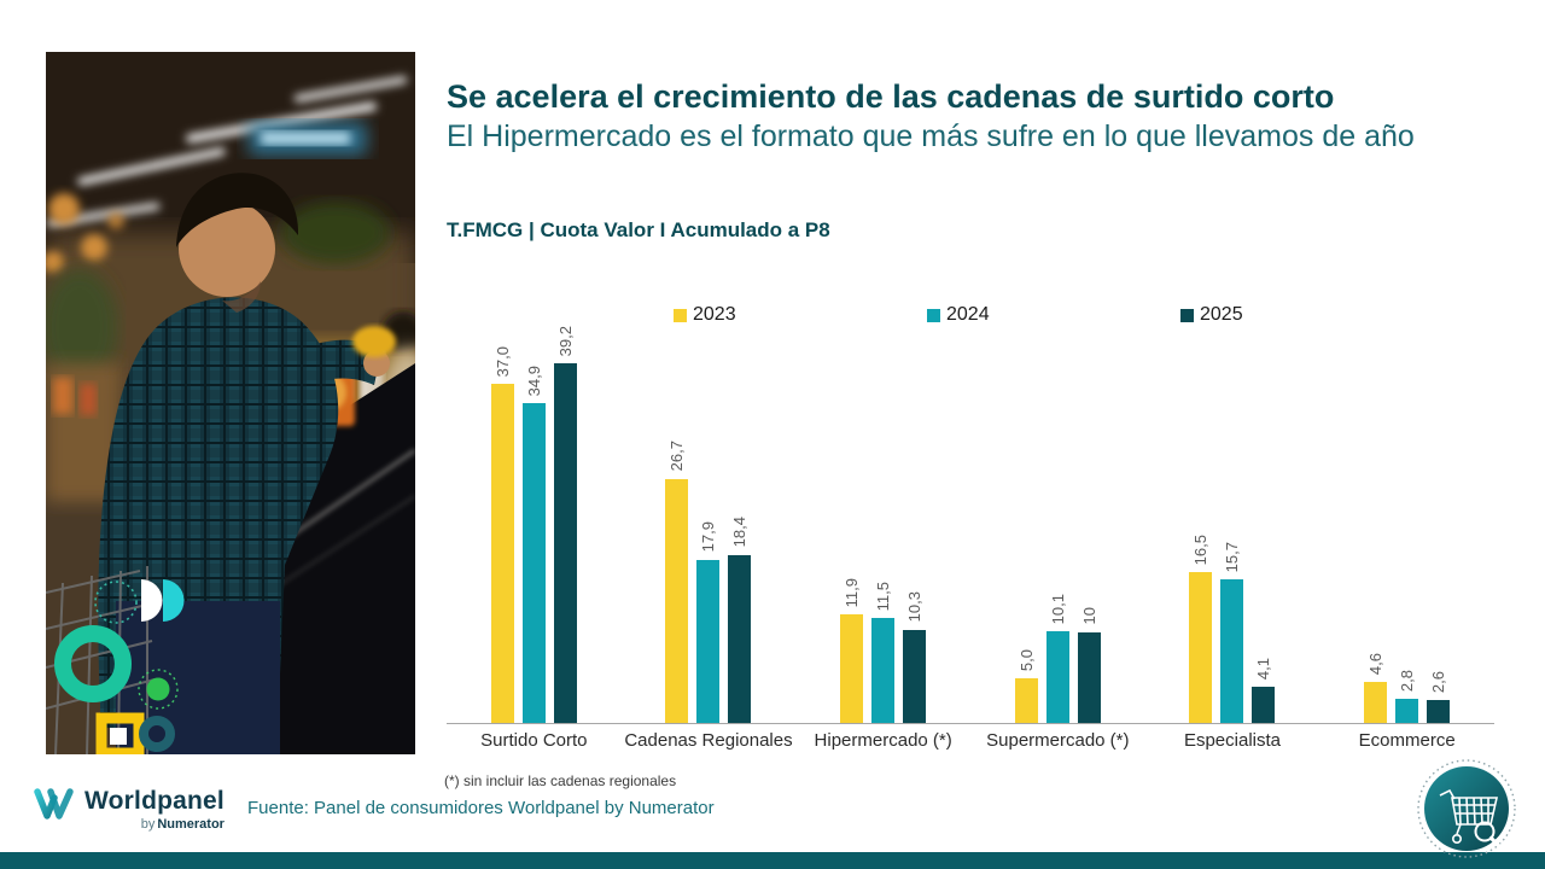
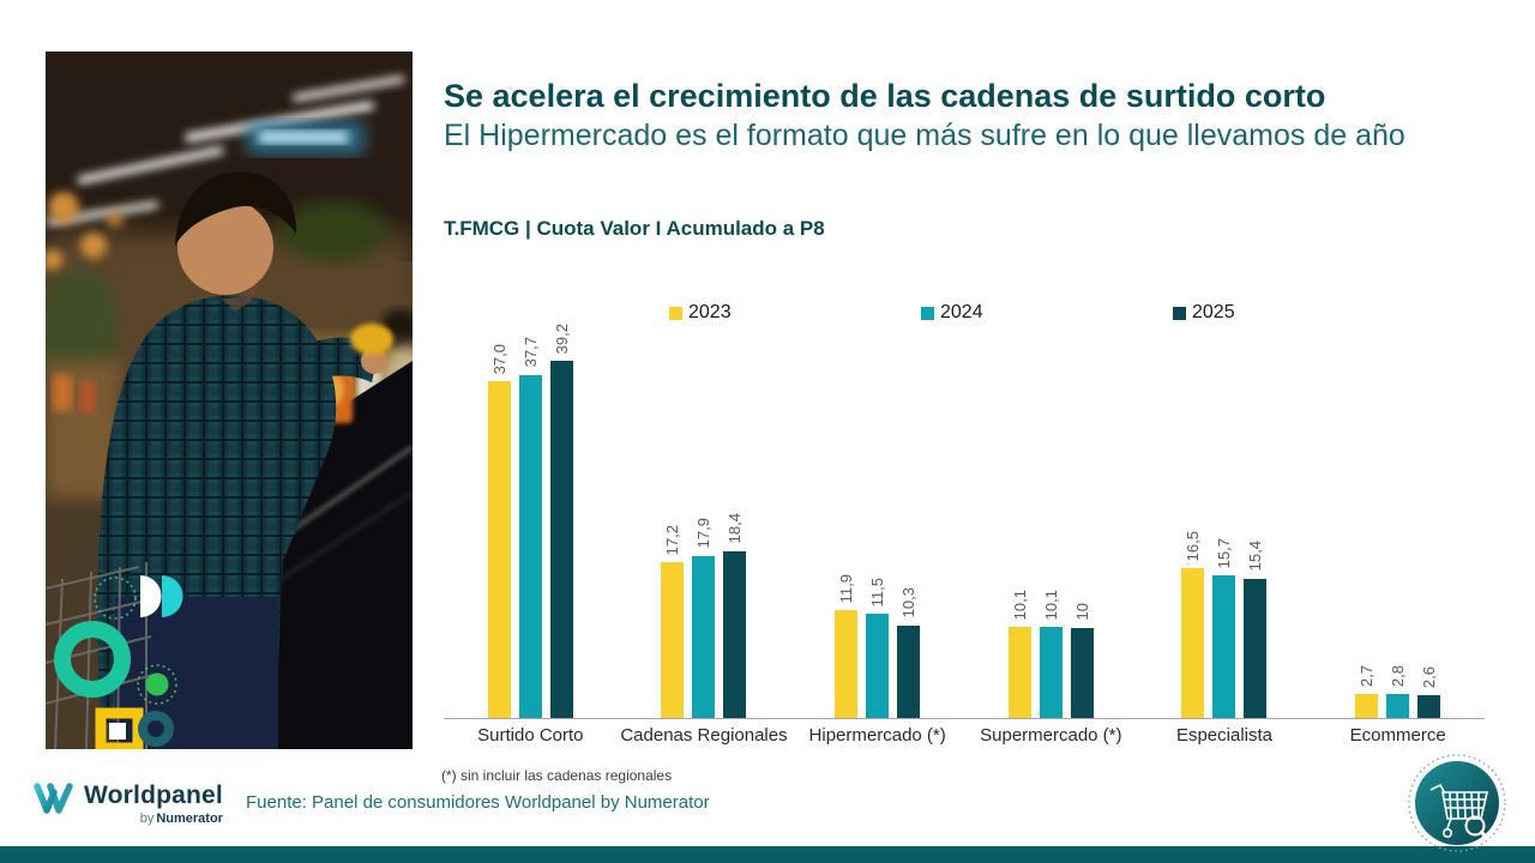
2024/Surtido Corto: 34,9 -> 37,7
2023/Cadenas Regionales: 26,7 -> 17,2
2023/Supermercado (*): 5,0 -> 10,1
2025/Especialista: 4,1 -> 15,4
2023/Ecommerce: 4,6 -> 2,7
